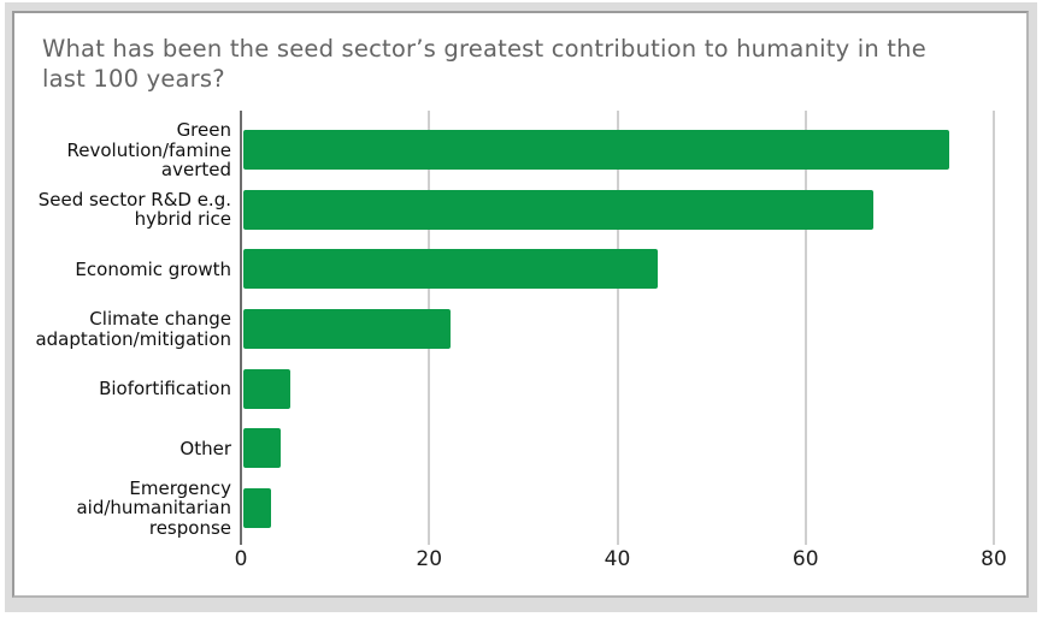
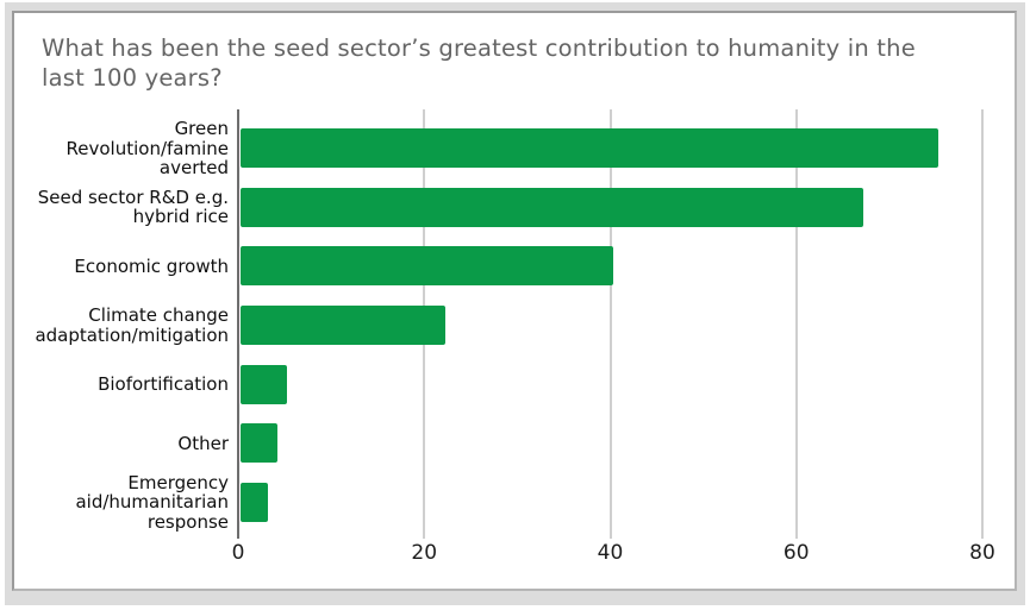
Economic growth: 44 -> 40
